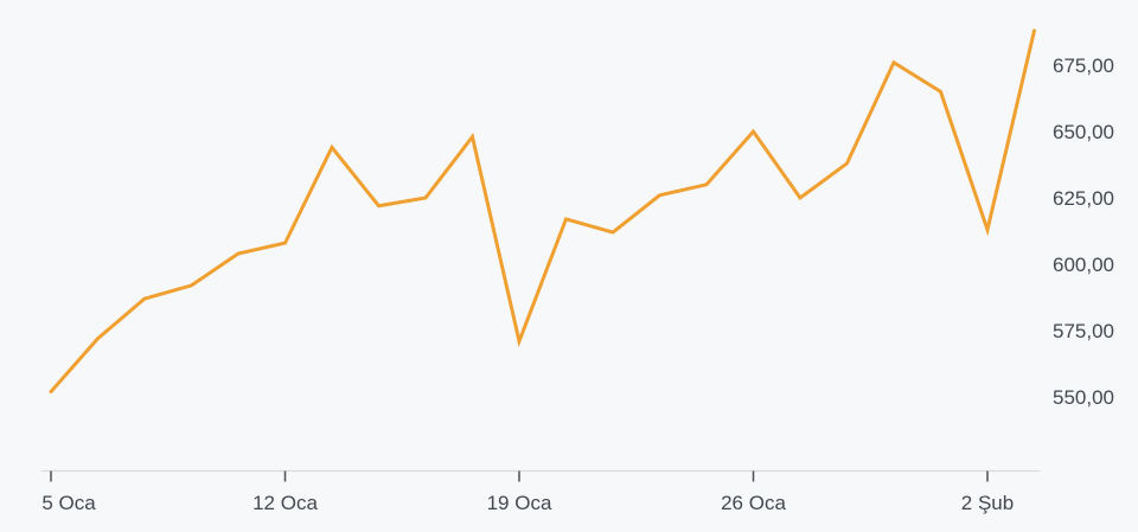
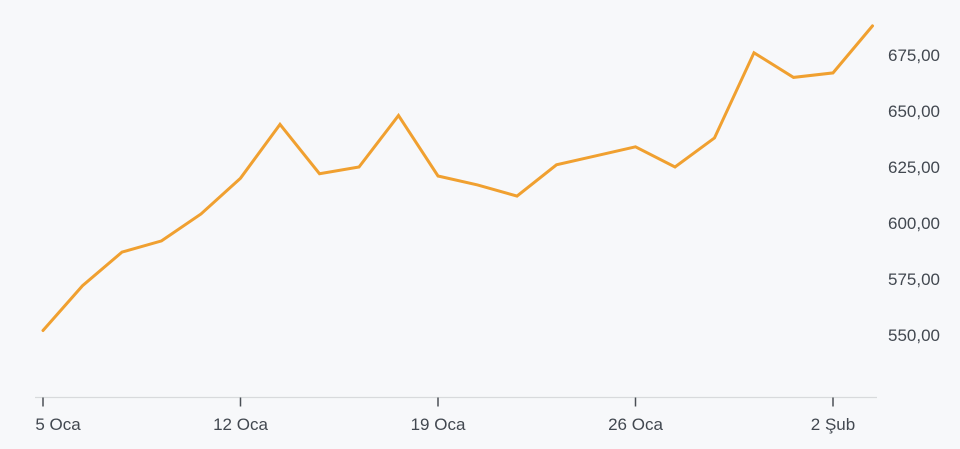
12 Oca: 608 -> 620
19 Oca: 571 -> 621
26 Oca: 650 -> 634
2 Şub: 613 -> 667
